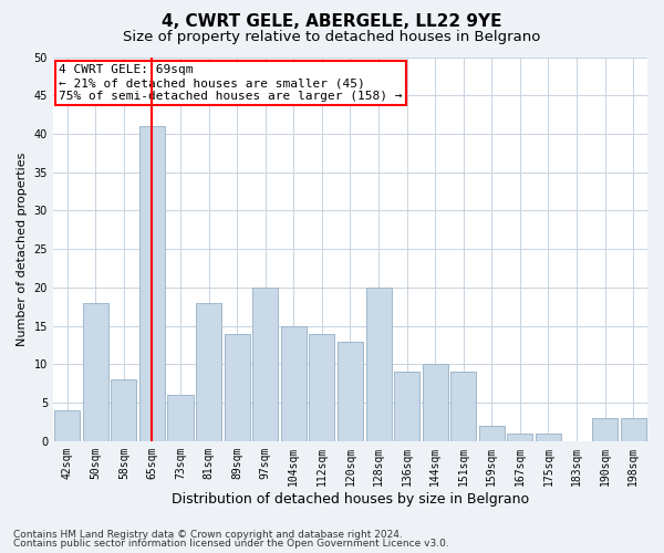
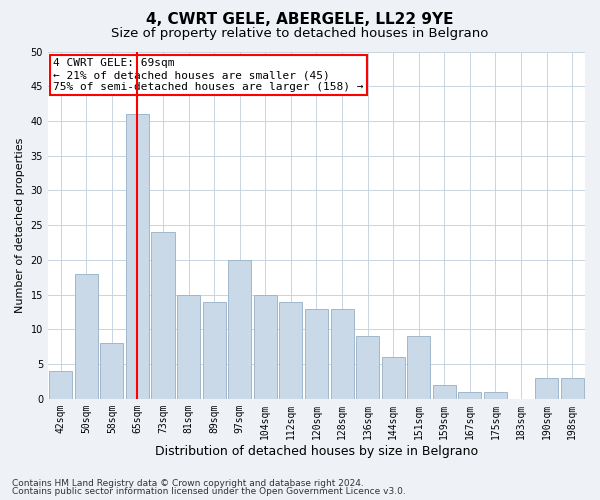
73sqm: 6 -> 24
81sqm: 18 -> 15
128sqm: 20 -> 13
144sqm: 10 -> 6
